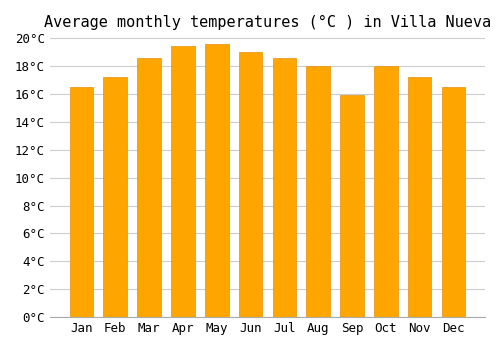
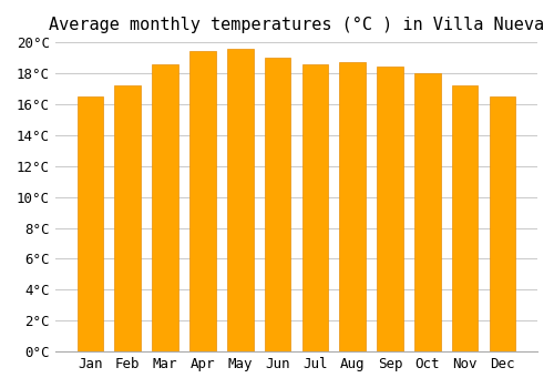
Aug: 18.0°C -> 18.7°C
Sep: 15.9°C -> 18.4°C
